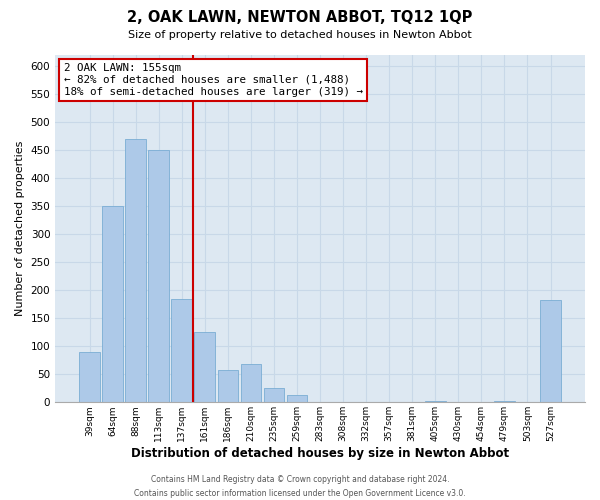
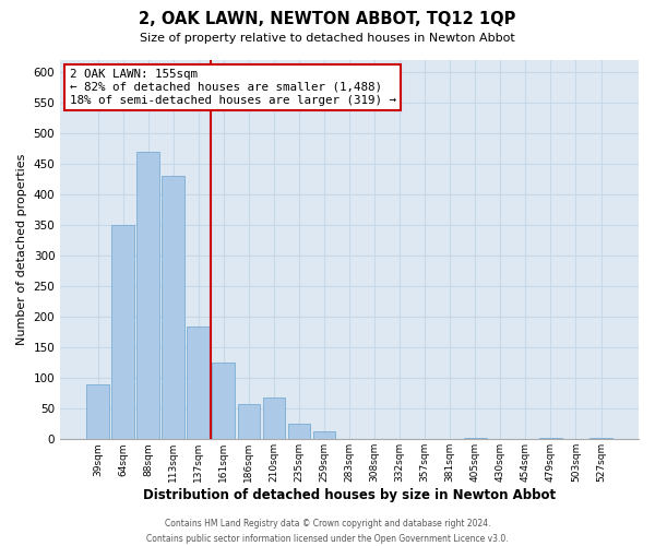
113sqm: 450 -> 430
527sqm: 182 -> 3
